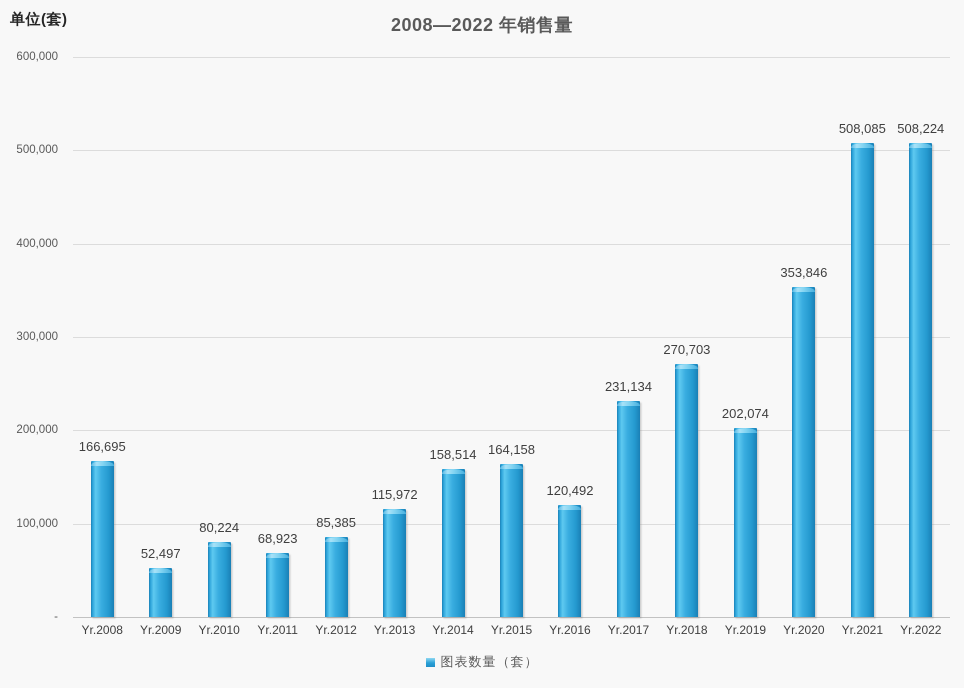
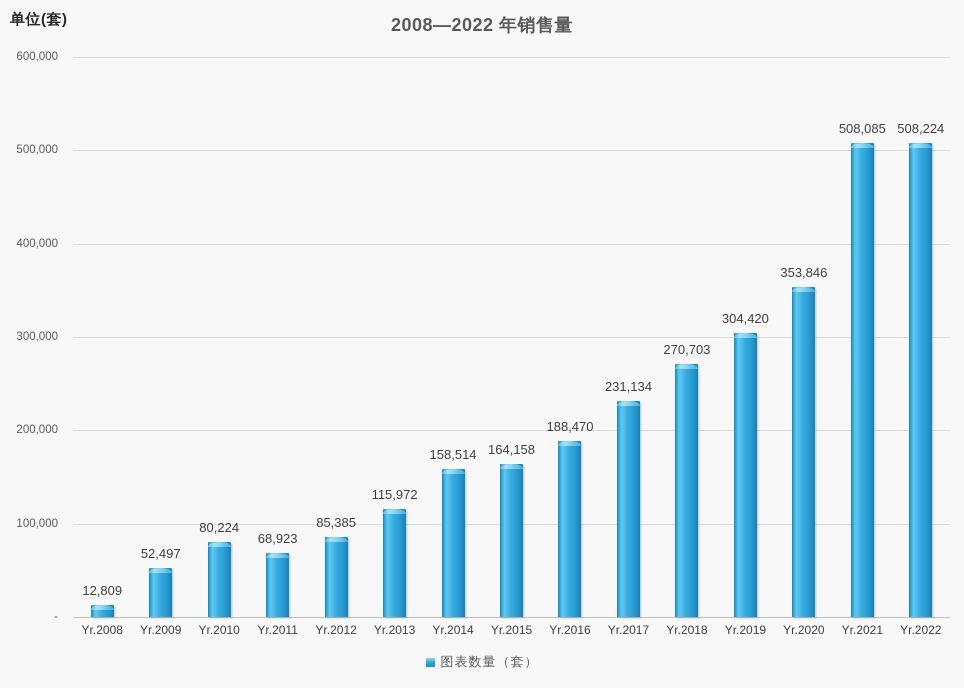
Yr.2008: 166,695 -> 12,809
Yr.2016: 120,492 -> 188,470
Yr.2019: 202,074 -> 304,420
